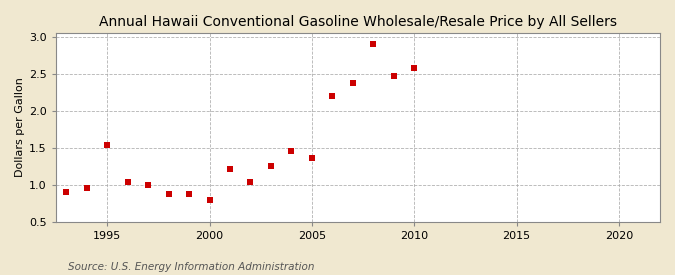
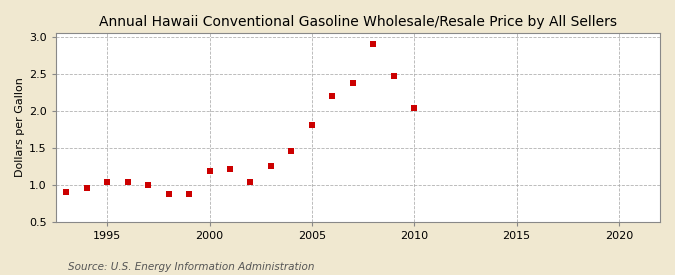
1995: 1.54 -> 1.03
2000: 0.80 -> 1.19
2005: 1.36 -> 1.80
2010: 2.58 -> 2.03
